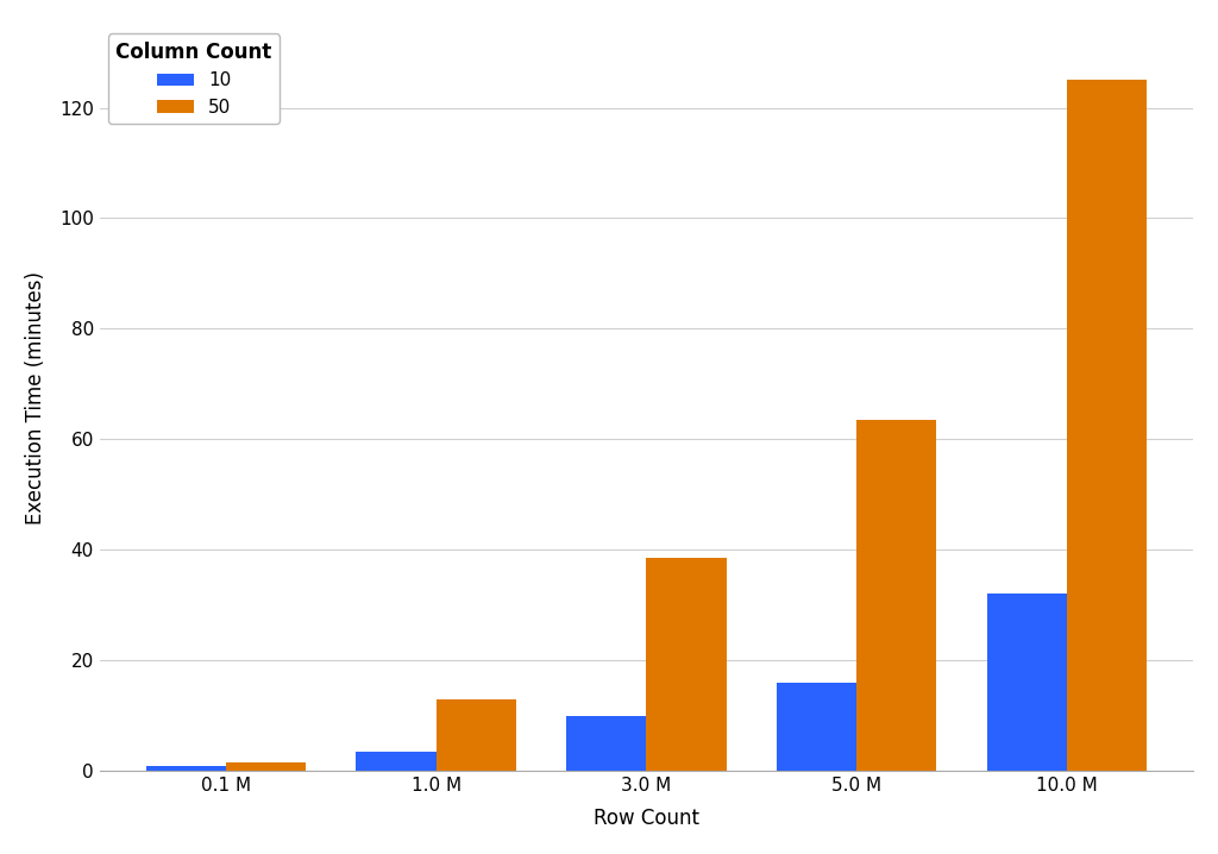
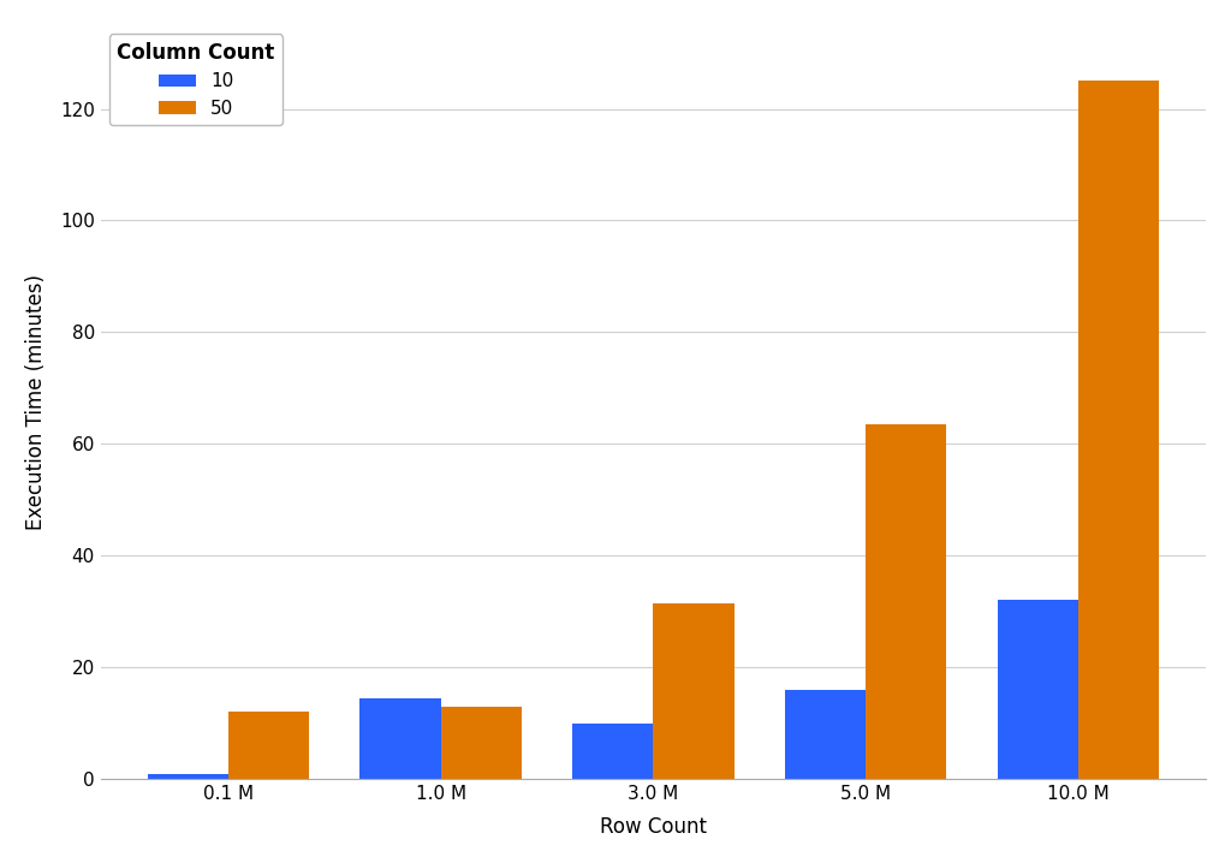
50/0.1 M: 1.5 -> 12.0
10/1.0 M: 3.5 -> 14.5
50/3.0 M: 38.5 -> 31.5
